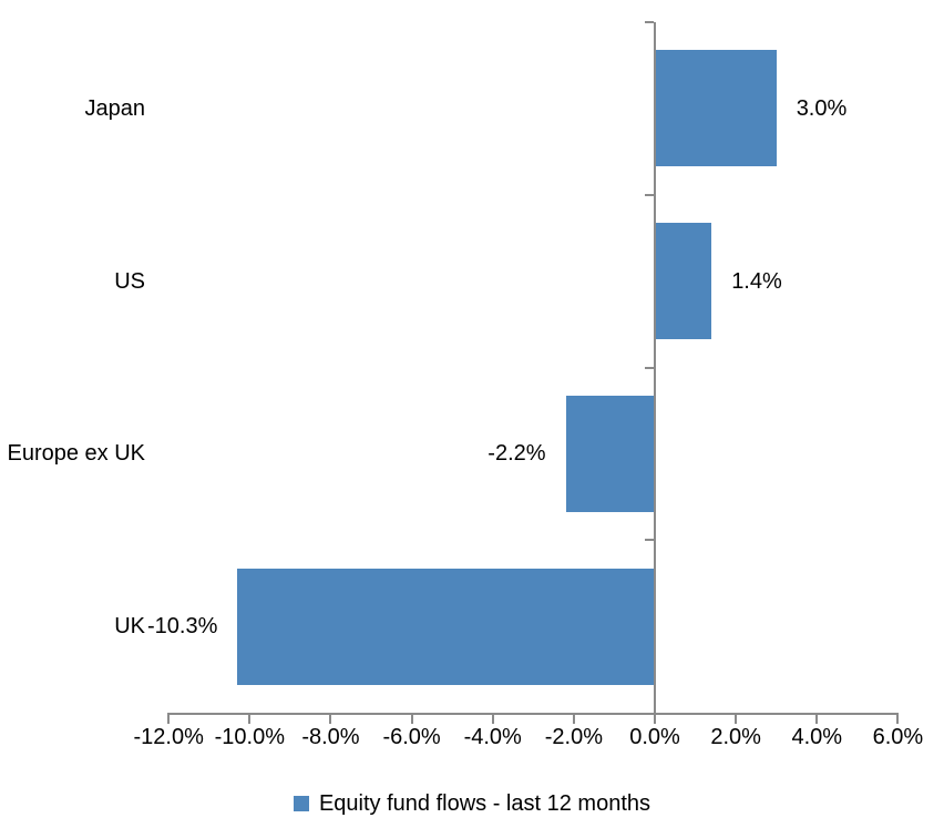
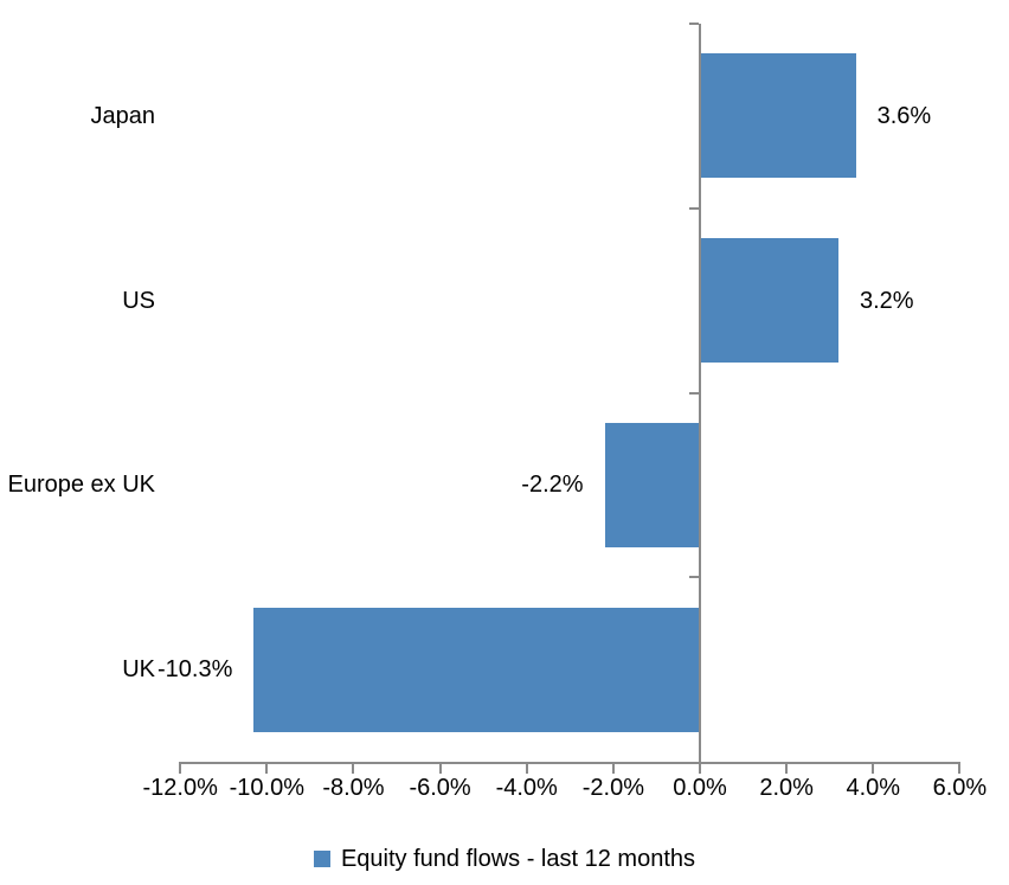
Japan: 3.0% -> 3.6%
US: 1.4% -> 3.2%
